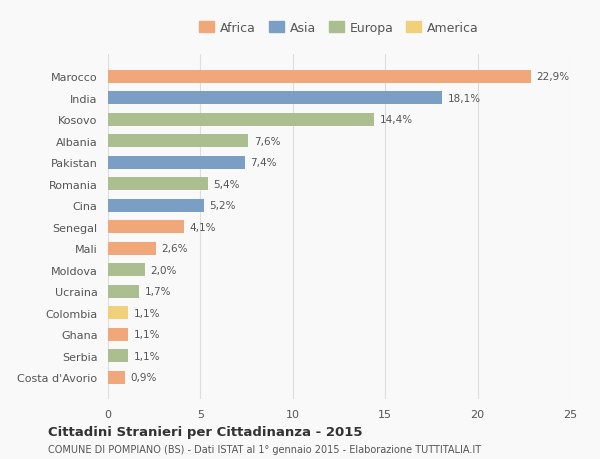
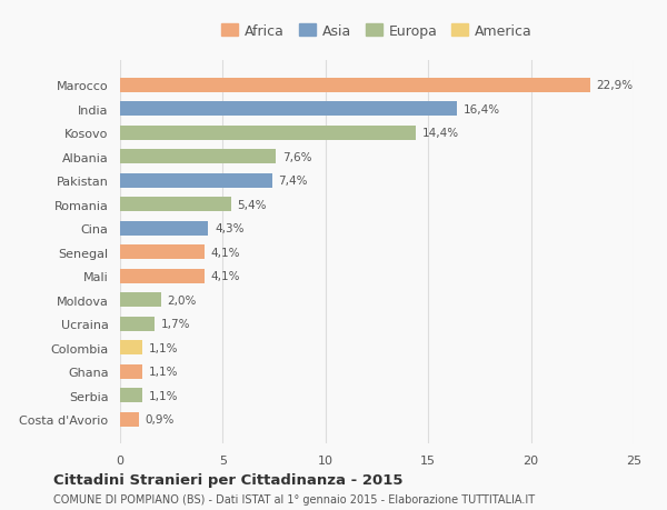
India: 18,1% -> 16,4%
Cina: 5,2% -> 4,3%
Mali: 2,6% -> 4,1%
